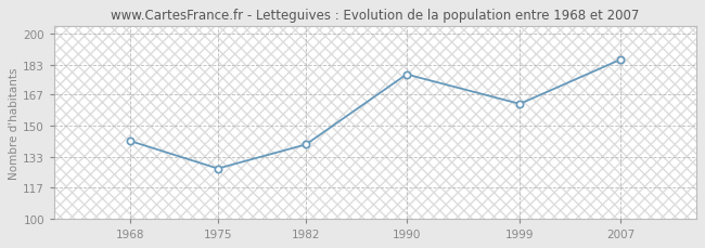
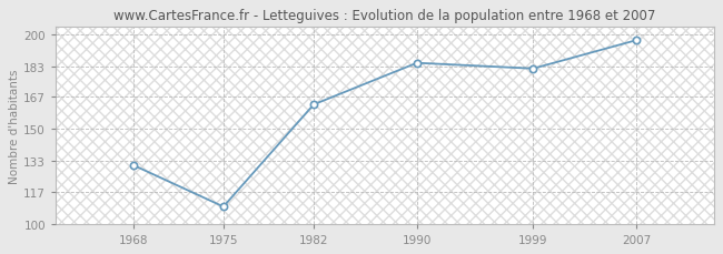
1968: 142 -> 131
1975: 127 -> 109
1982: 140 -> 163
1990: 178 -> 185
1999: 162 -> 182
2007: 186 -> 197
